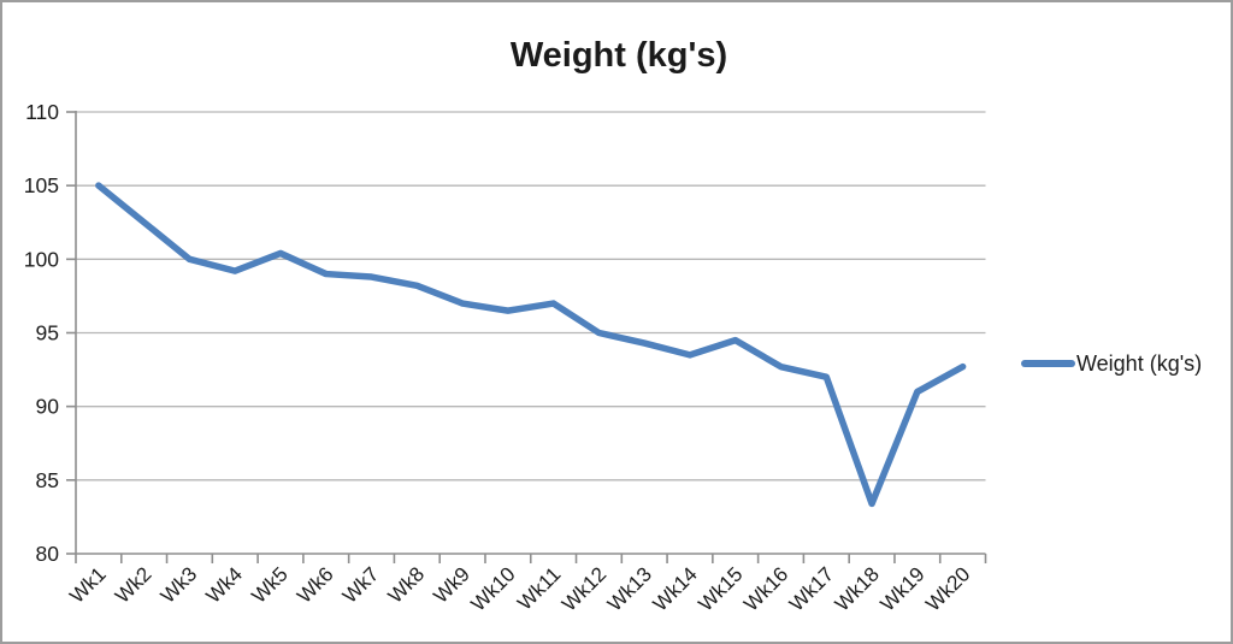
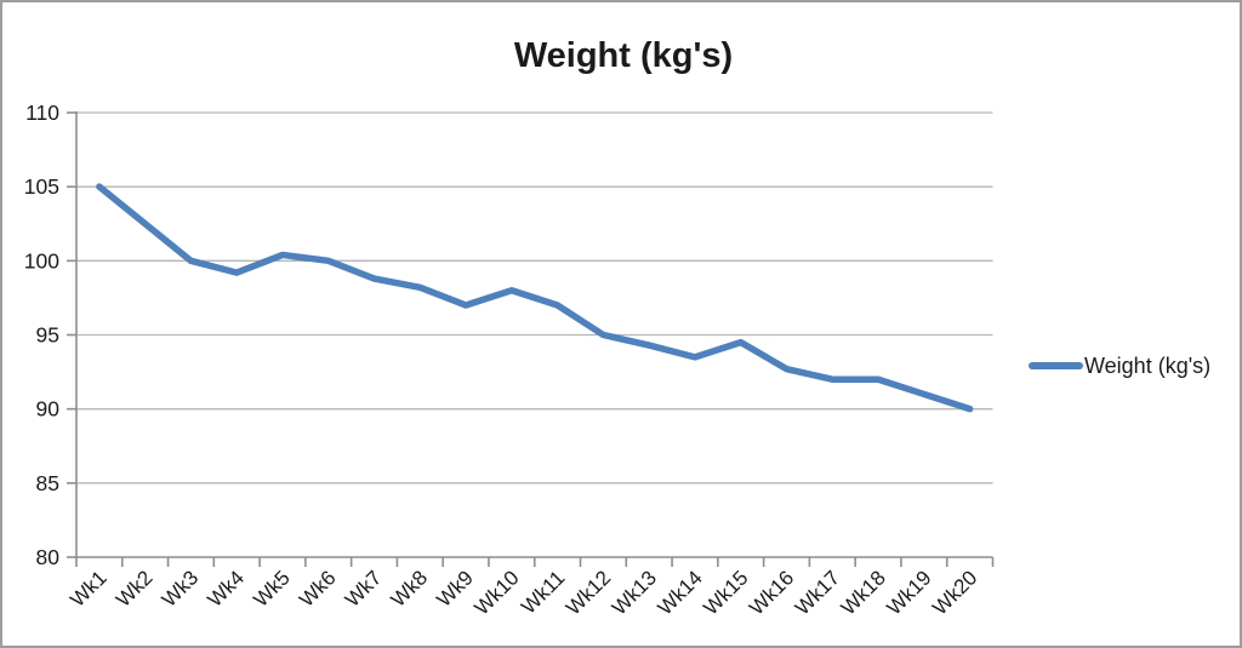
Wk6: 99.0 -> 100.0
Wk10: 96.5 -> 98.0
Wk18: 83.4 -> 92.0
Wk20: 92.7 -> 90.0
